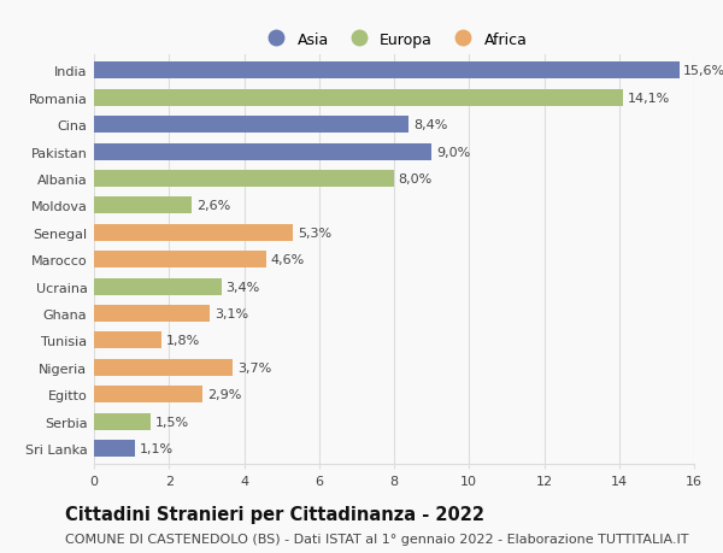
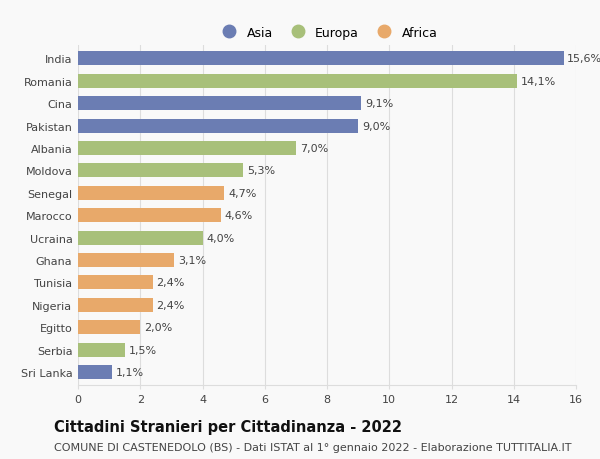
Cina: 8,4% -> 9,1%
Albania: 8,0% -> 7,0%
Moldova: 2,6% -> 5,3%
Senegal: 5,3% -> 4,7%
Ucraina: 3,4% -> 4,0%
Tunisia: 1,8% -> 2,4%
Nigeria: 3,7% -> 2,4%
Egitto: 2,9% -> 2,0%
